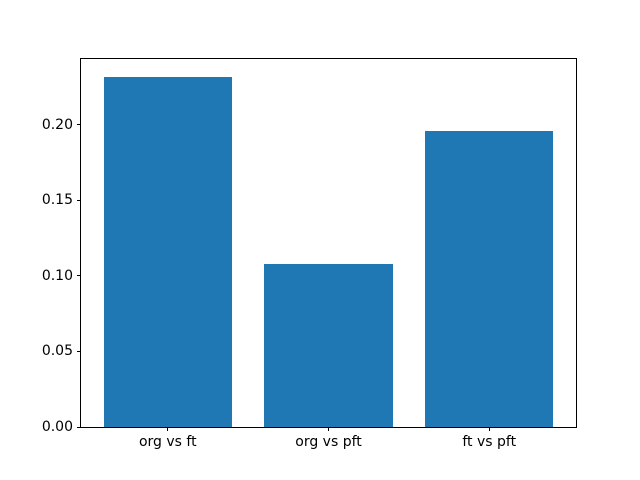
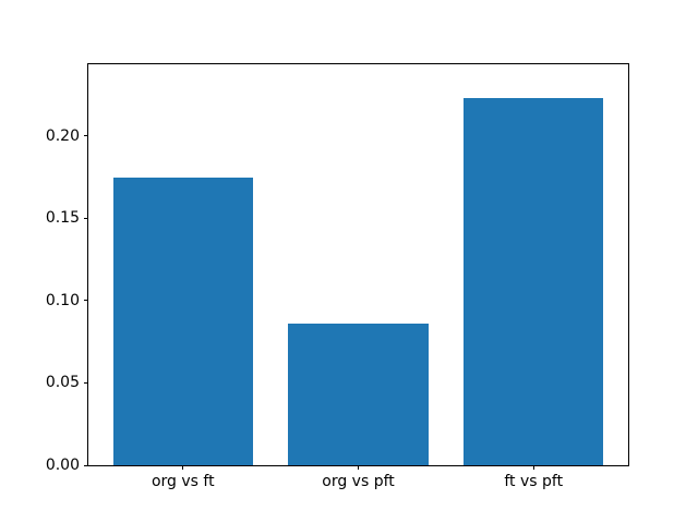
org vs ft: 0.232 -> 0.175
org vs pft: 0.108 -> 0.086
ft vs pft: 0.196 -> 0.223
